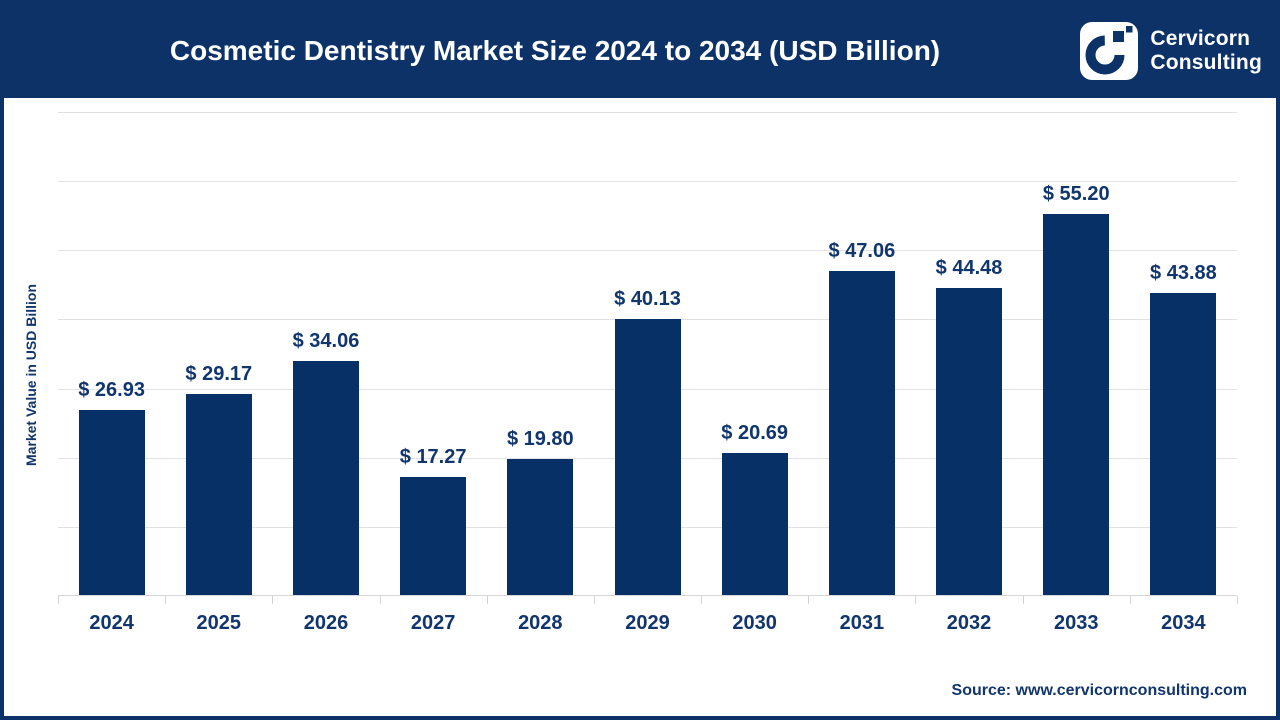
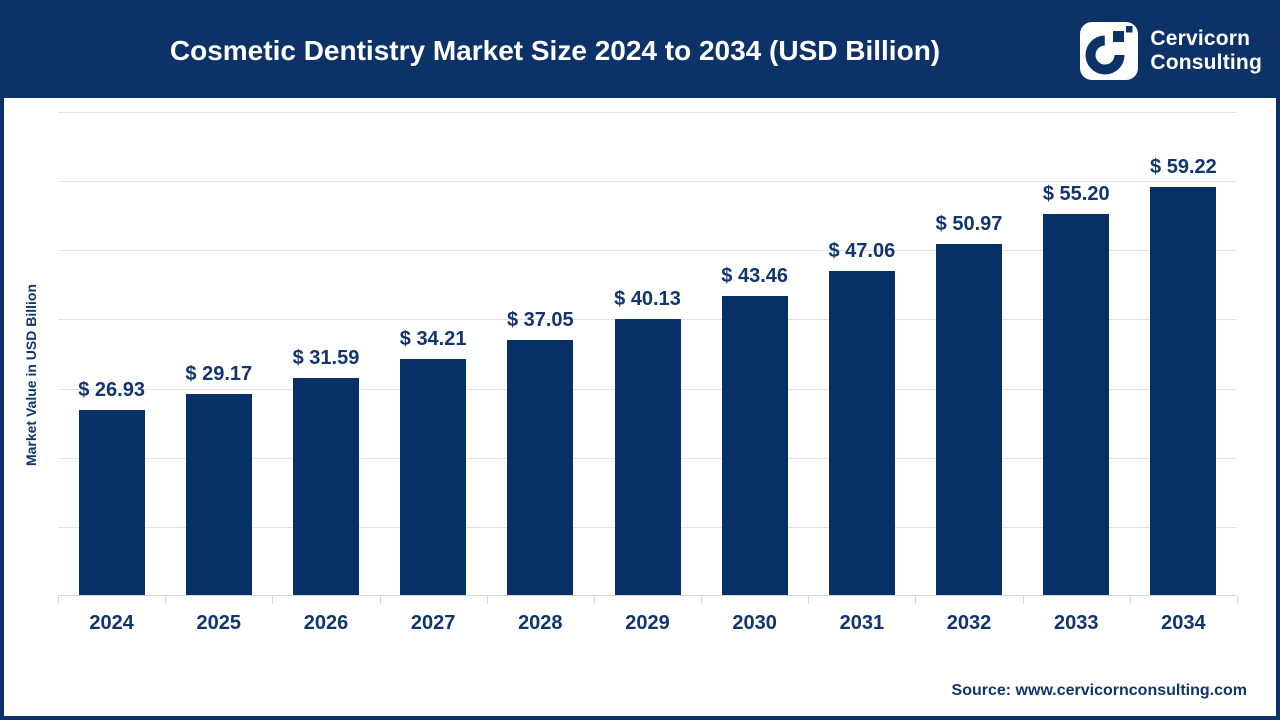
2026: 34.06 -> 31.59
2027: 17.27 -> 34.21
2028: 19.80 -> 37.05
2030: 20.69 -> 43.46
2032: 44.48 -> 50.97
2034: 43.88 -> 59.22
